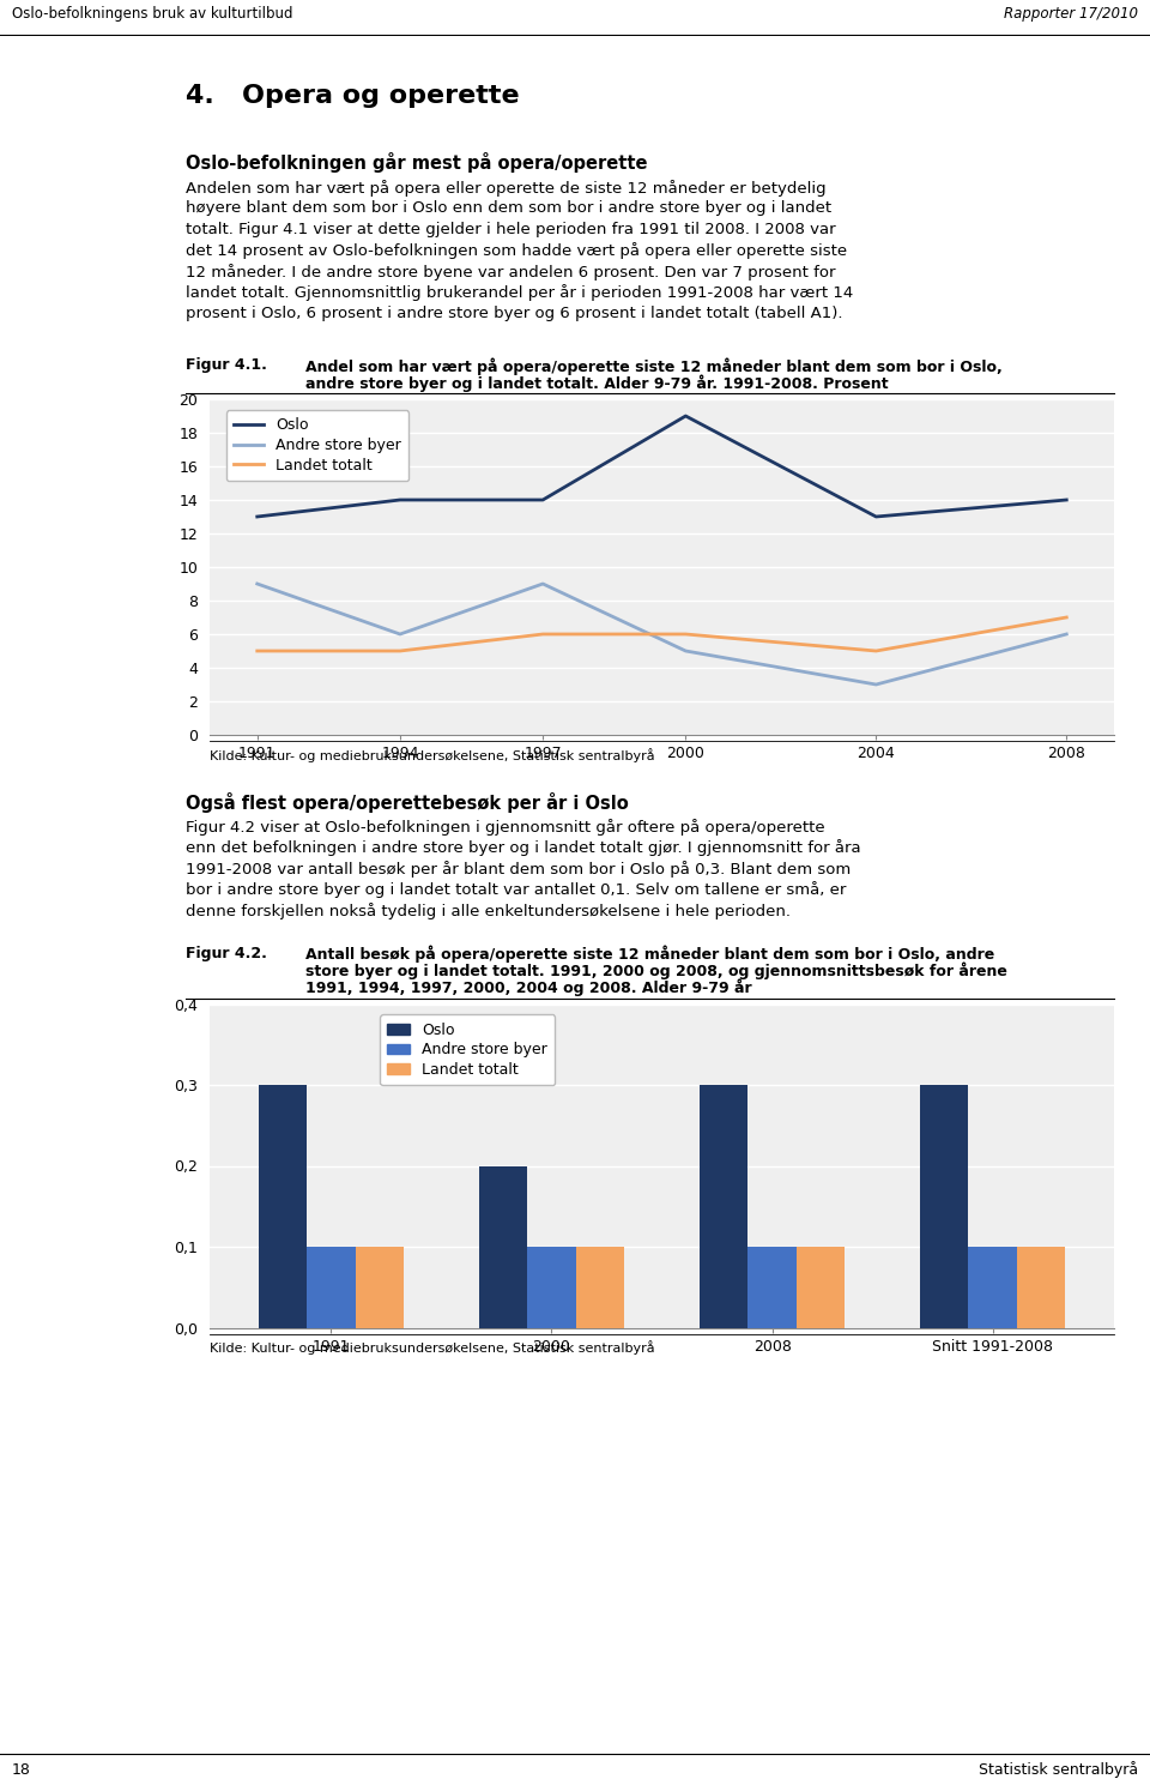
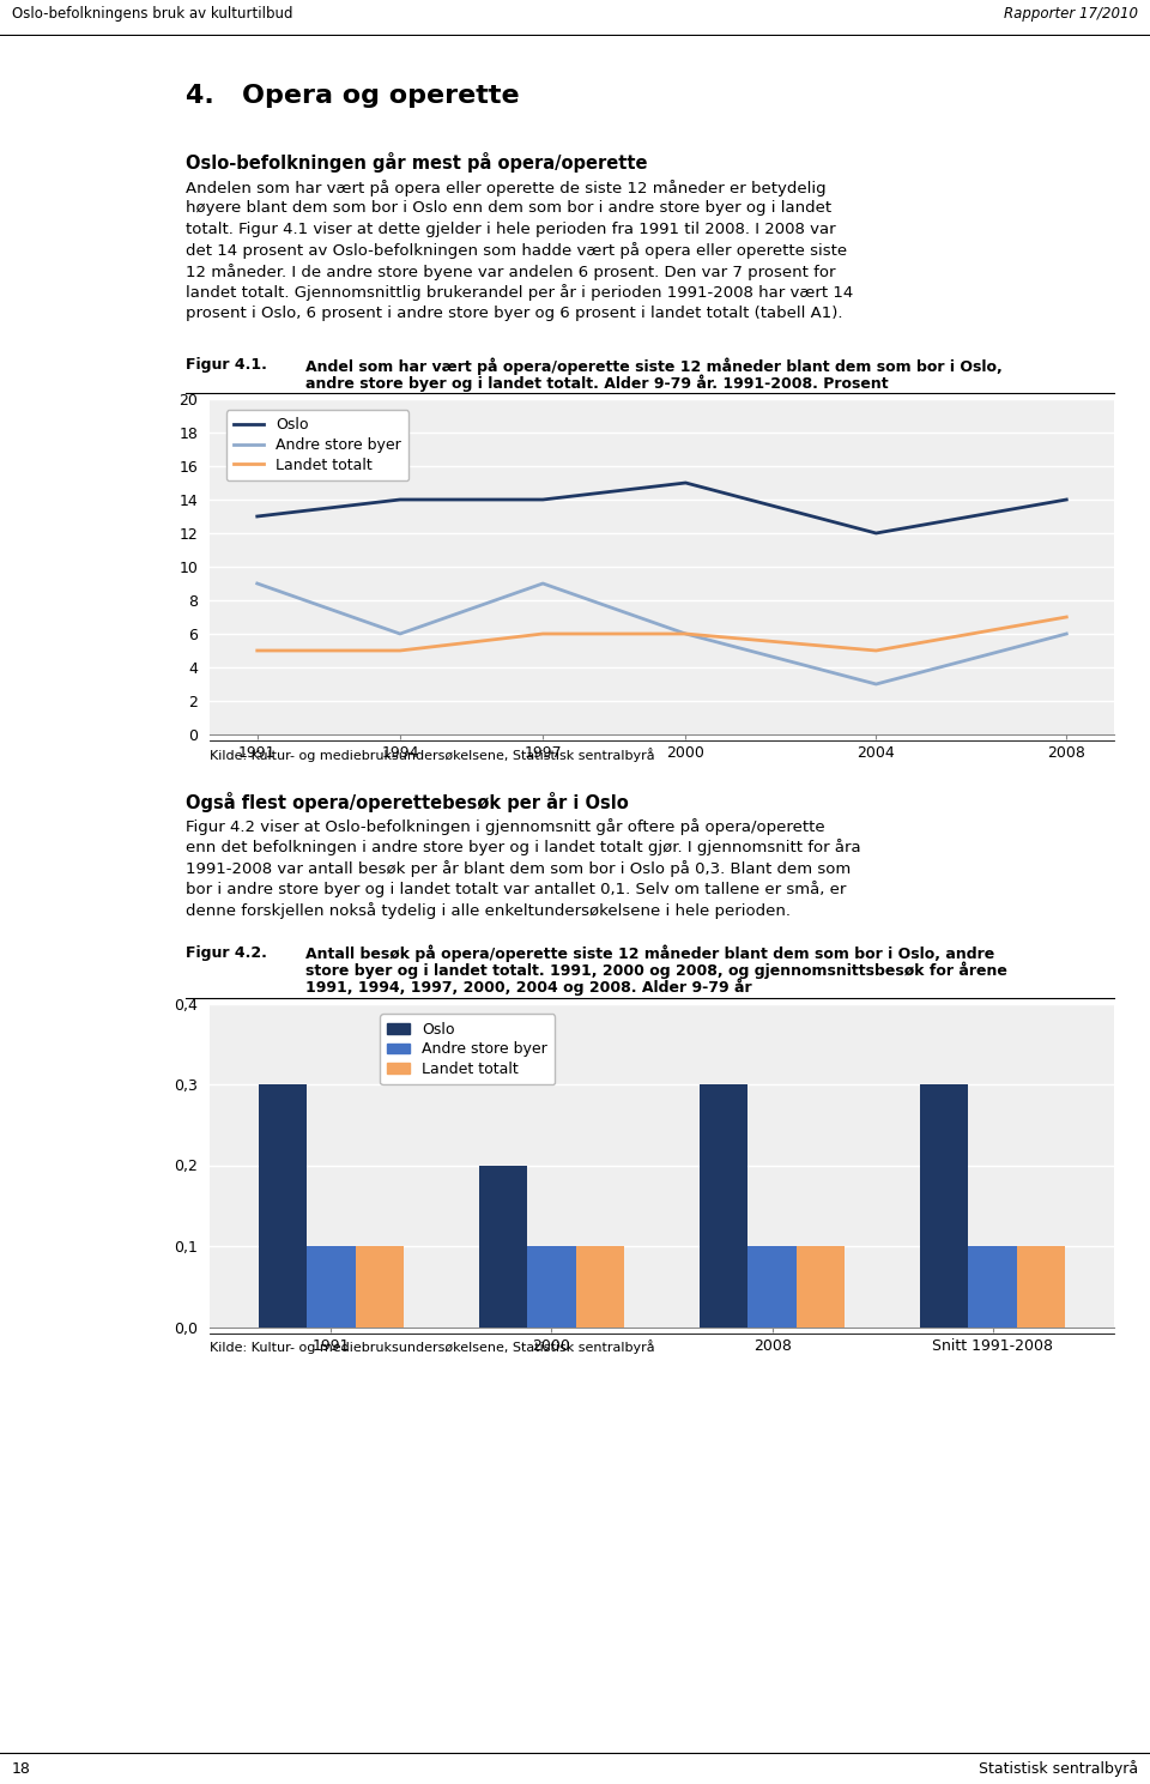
Oslo/2000: 19 -> 15
Andre store byer/2000: 5 -> 6
Oslo/2004: 13 -> 12
